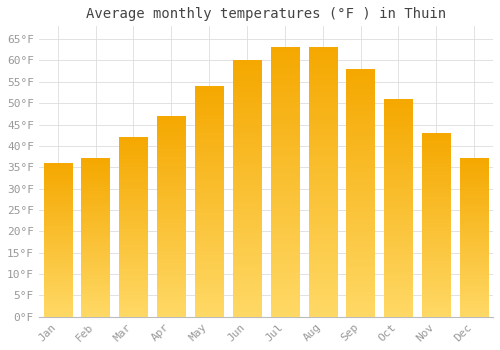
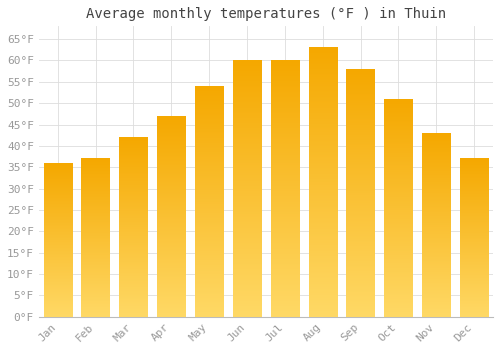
Jul: 63°F -> 60°F
